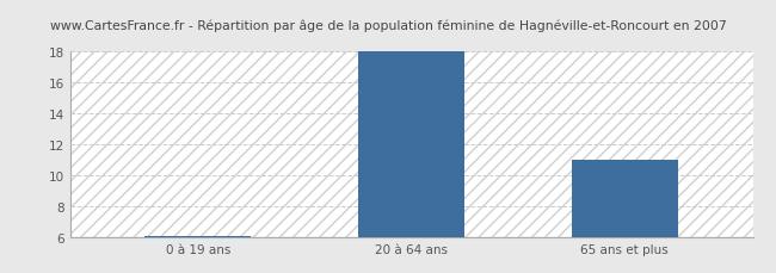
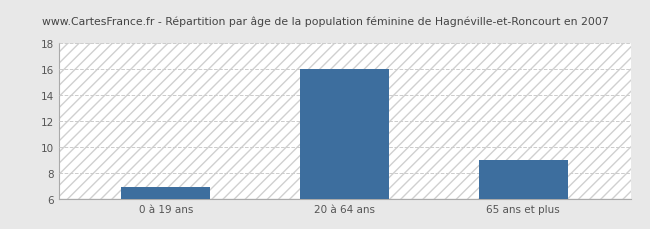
0 à 19 ans: 6.1 -> 6.9
20 à 64 ans: 18.0 -> 16.0
65 ans et plus: 11.0 -> 9.0
